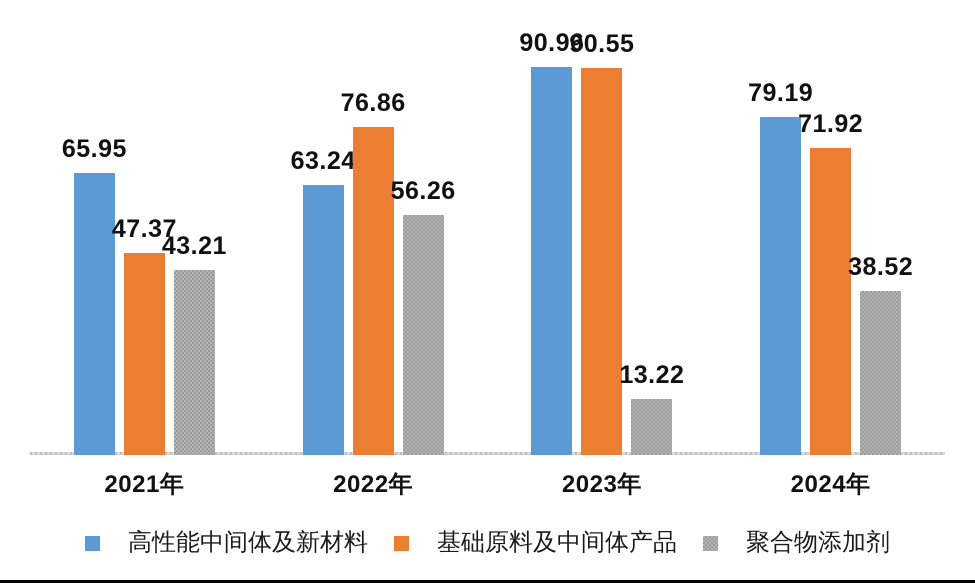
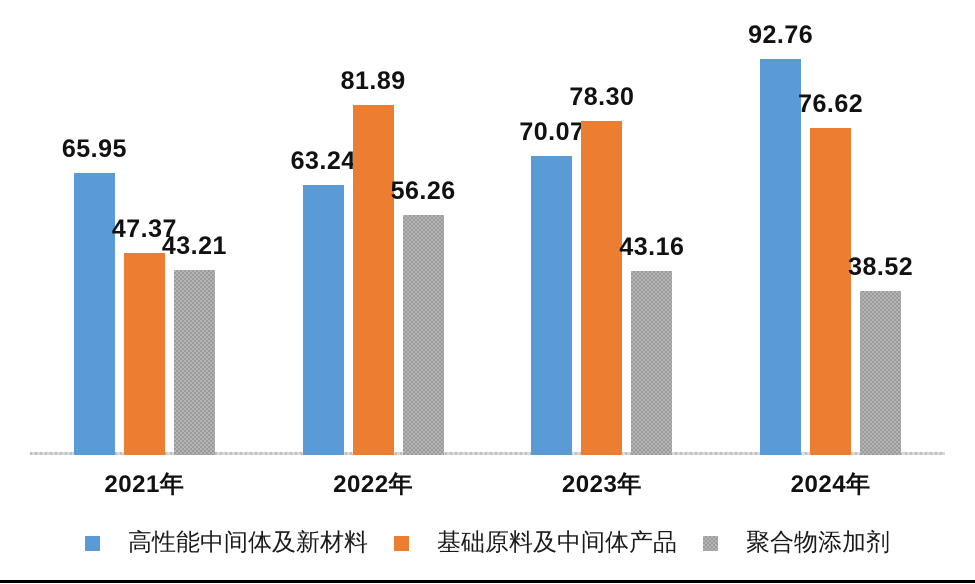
基础原料及中间体产品/2022年: 76.86 -> 81.89
高性能中间体及新材料/2023年: 90.96 -> 70.07
基础原料及中间体产品/2023年: 90.55 -> 78.30
聚合物添加剂/2023年: 13.22 -> 43.16
高性能中间体及新材料/2024年: 79.19 -> 92.76
基础原料及中间体产品/2024年: 71.92 -> 76.62
